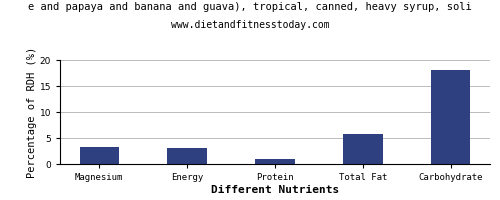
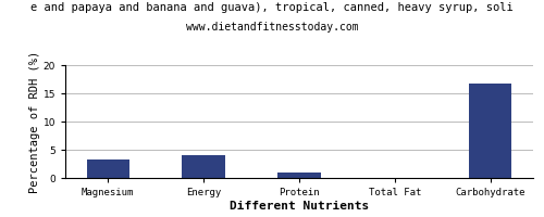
Energy: 3.0 -> 4.0
Total Fat: 5.8 -> 0.1
Carbohydrate: 18.0 -> 16.8
